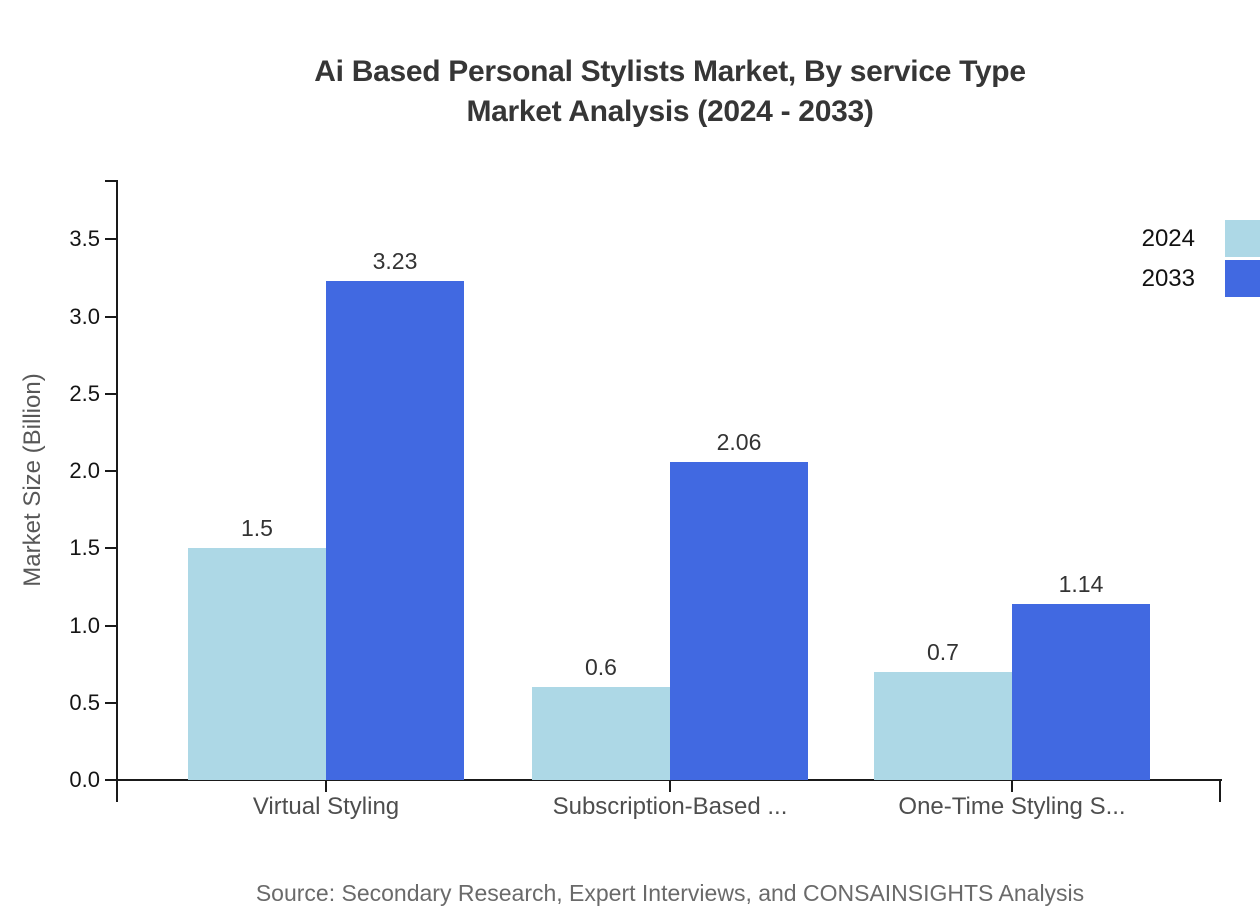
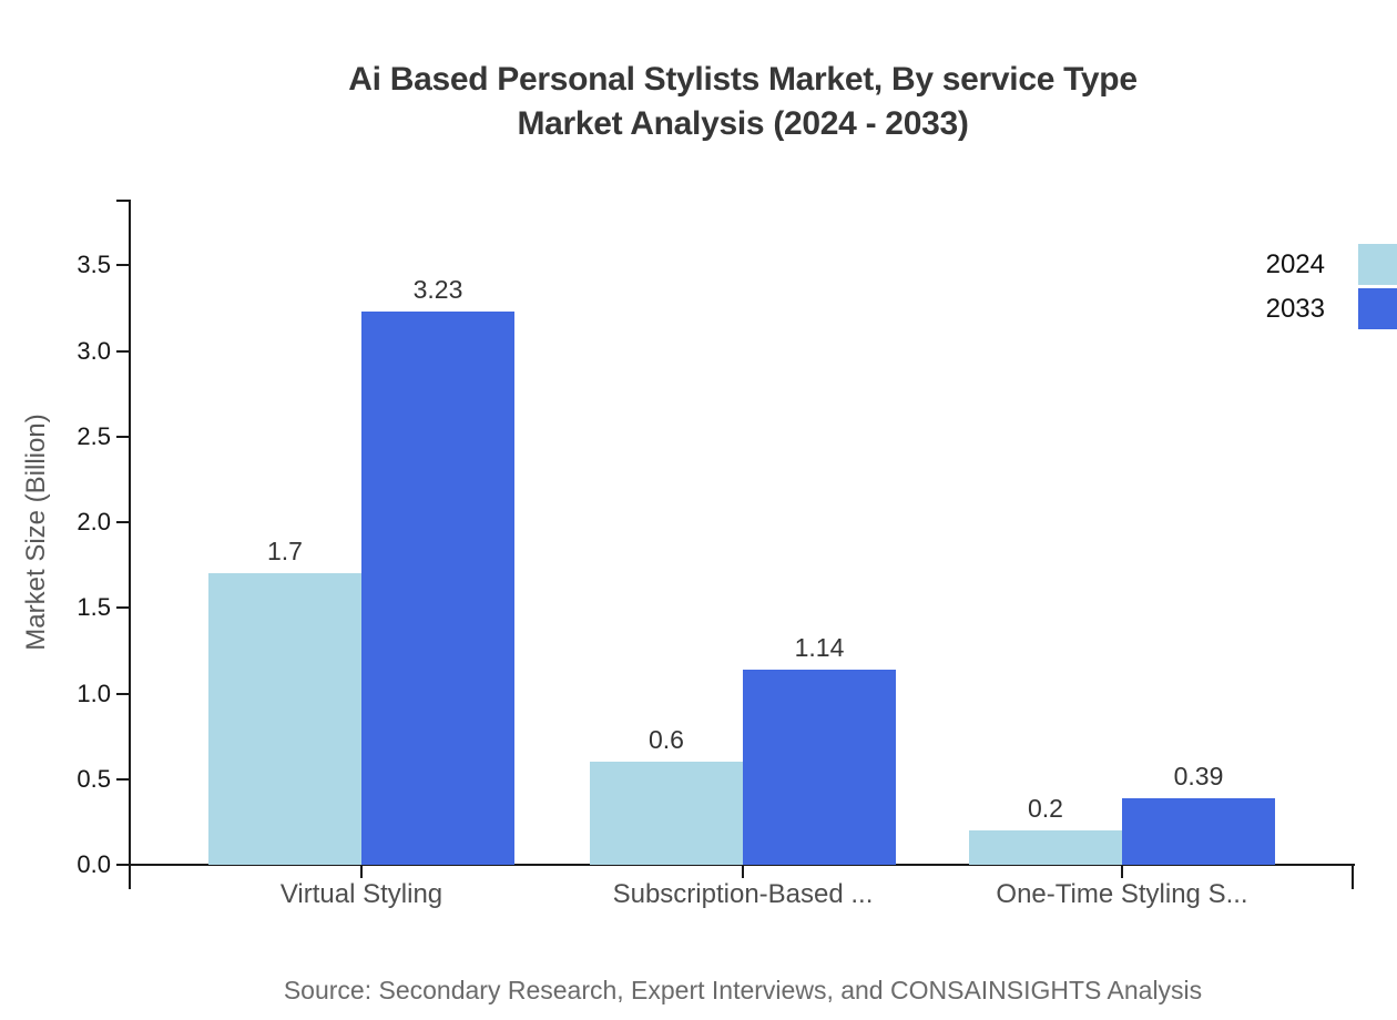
2024/Virtual Styling: 1.5 -> 1.7
2033/Subscription-Based ...: 2.06 -> 1.14
2024/One-Time Styling S...: 0.7 -> 0.2
2033/One-Time Styling S...: 1.14 -> 0.39
